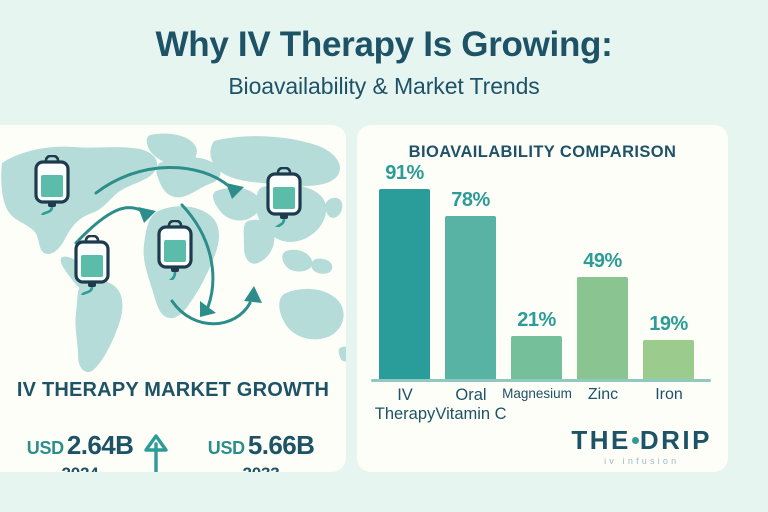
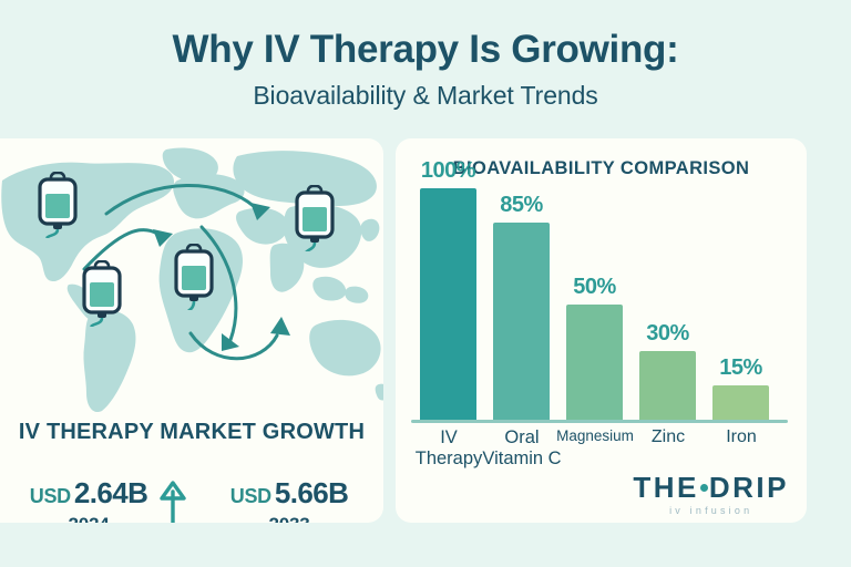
IV Therapy: 91% -> 100%
Oral Vitamin C: 78% -> 85%
Magnesium: 21% -> 50%
Zinc: 49% -> 30%
Iron: 19% -> 15%
